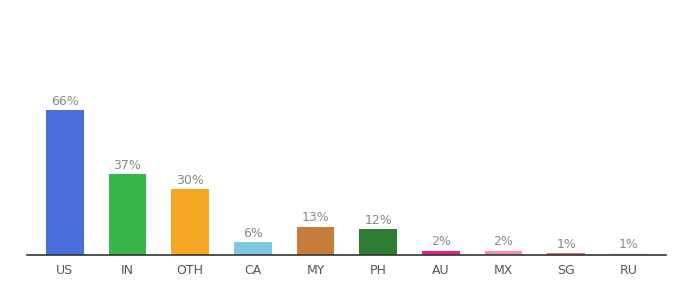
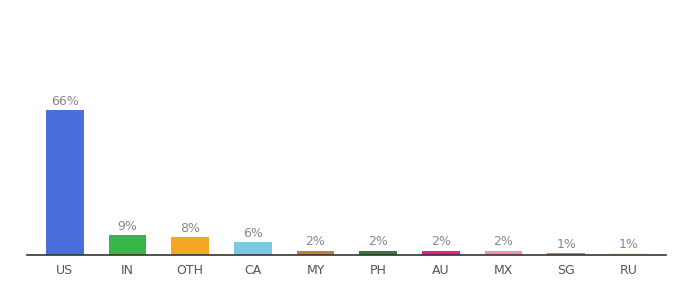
IN: 37% -> 9%
OTH: 30% -> 8%
MY: 13% -> 2%
PH: 12% -> 2%
